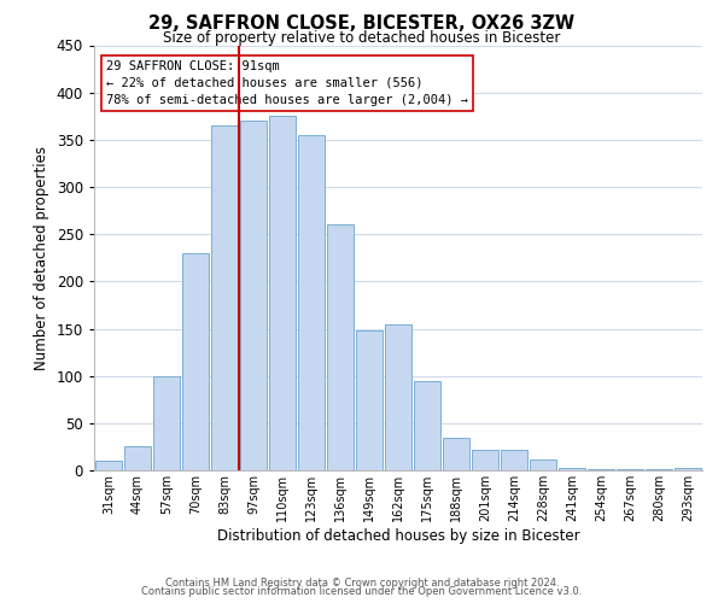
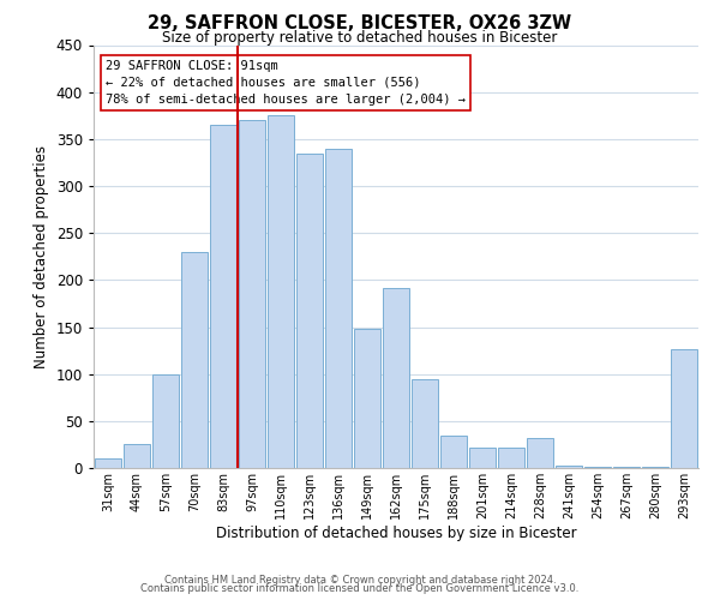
123sqm: 355 -> 334
136sqm: 260 -> 340
162sqm: 155 -> 192
228sqm: 11 -> 32
293sqm: 2 -> 126
